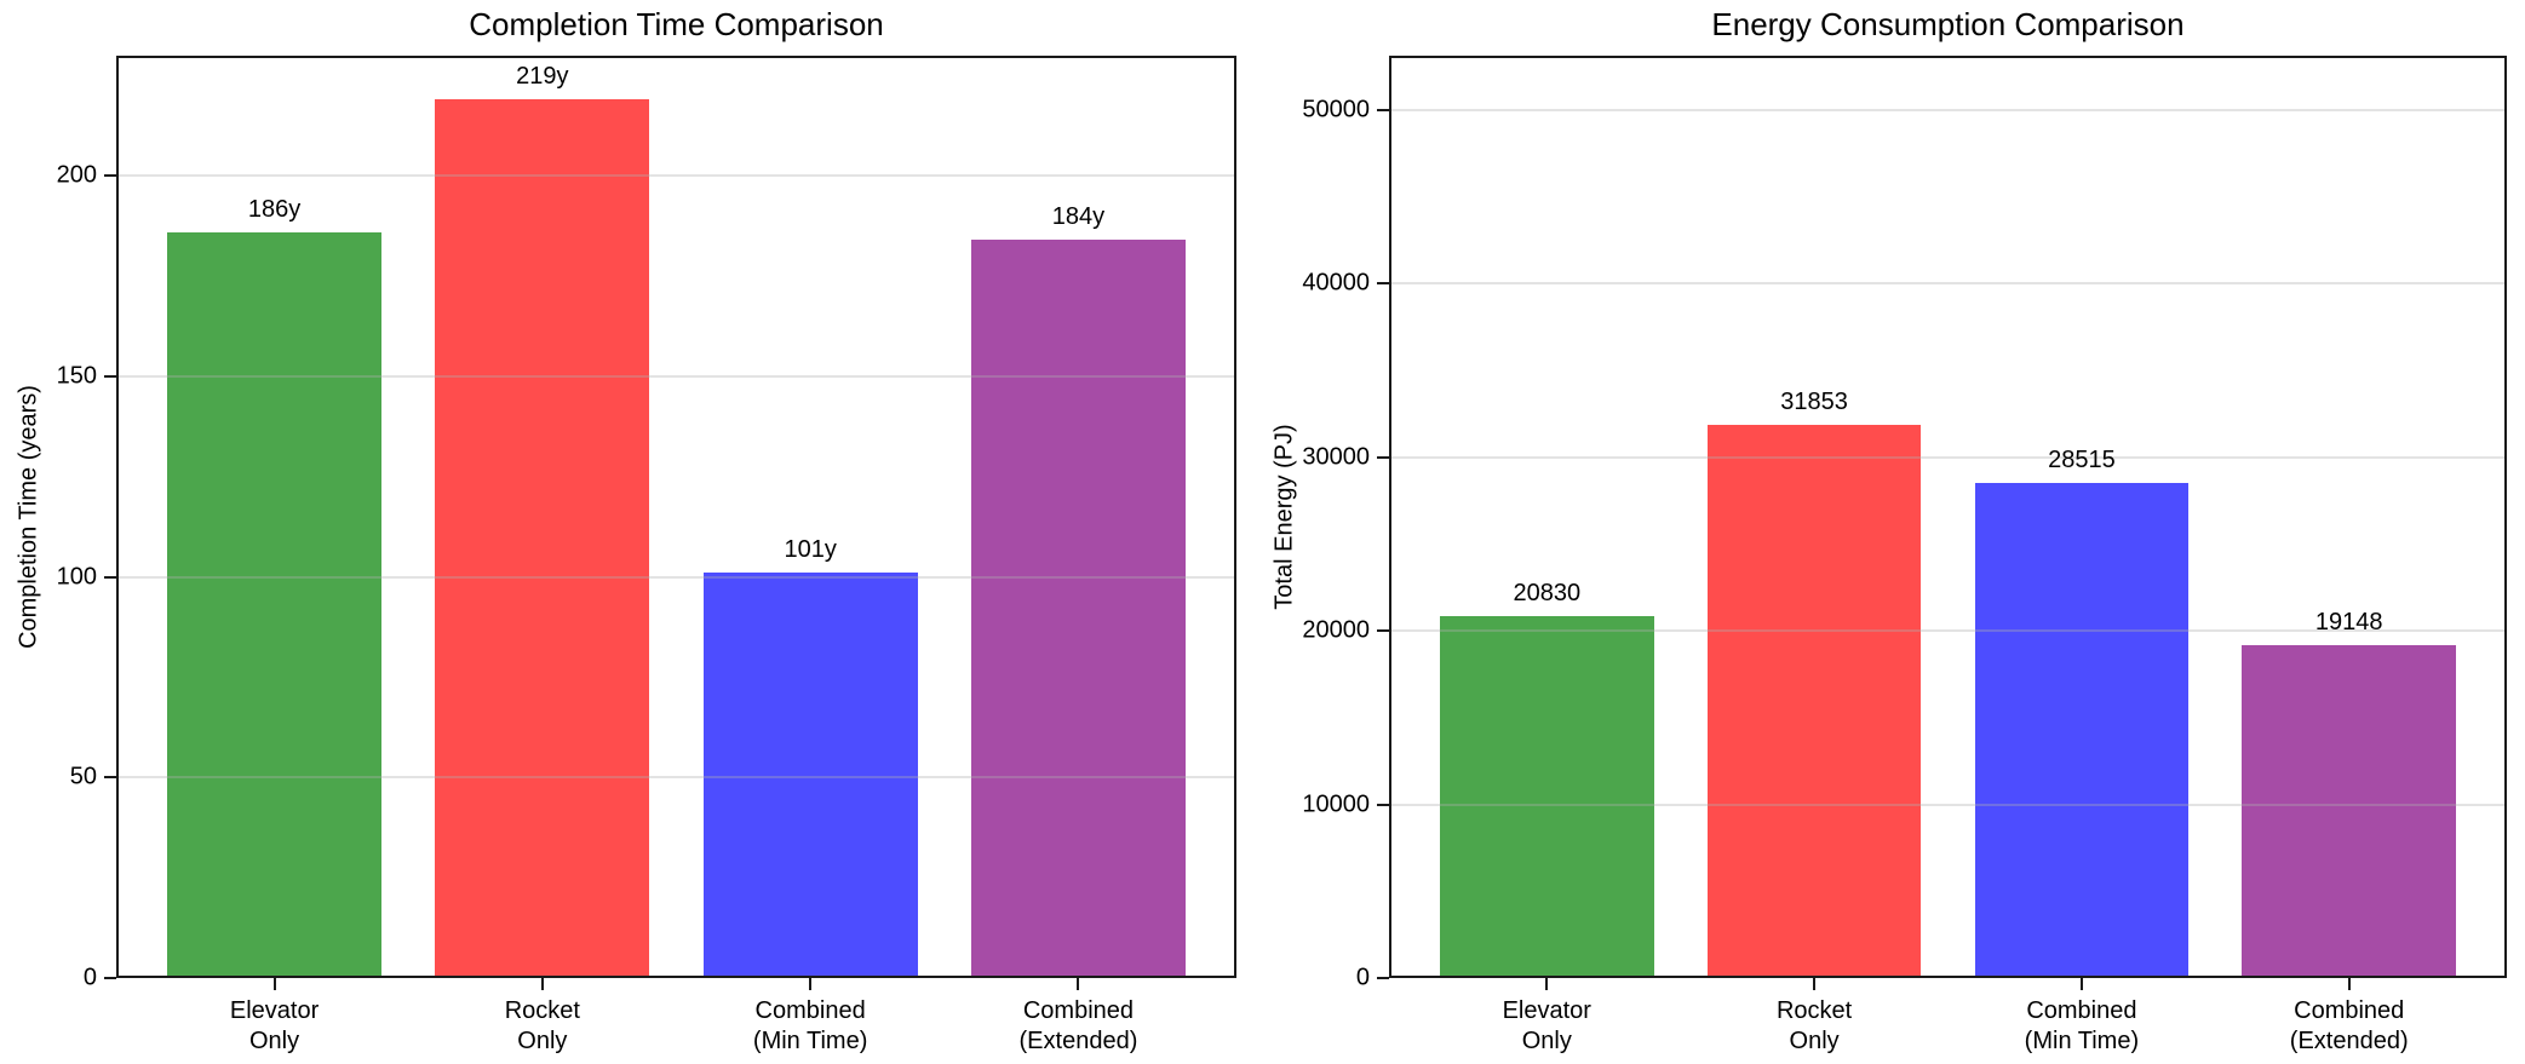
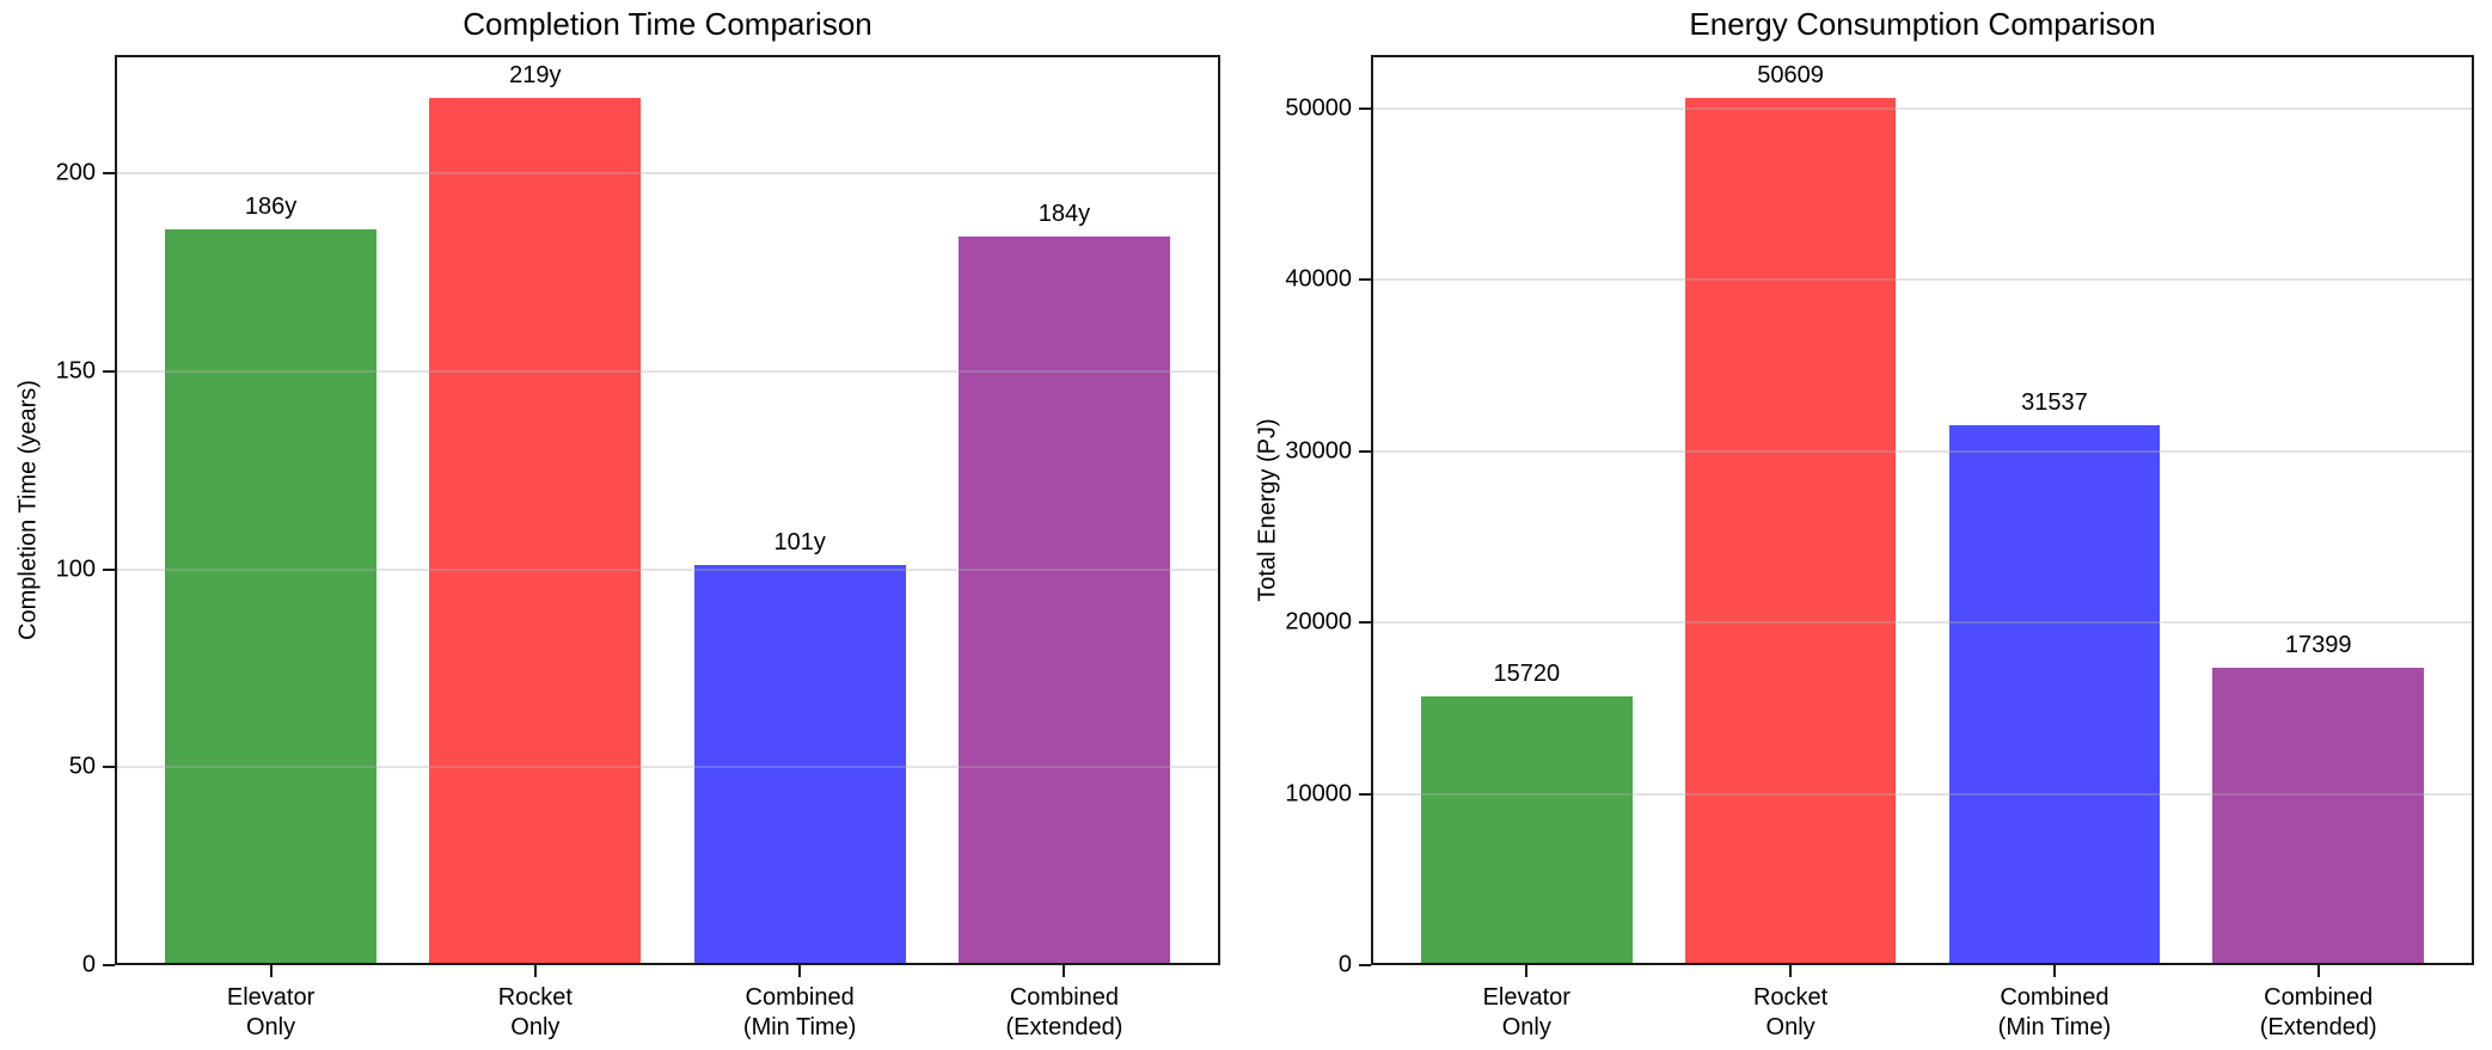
Energy Consumption Comparison/Elevator Only: 20830 -> 15720
Energy Consumption Comparison/Rocket Only: 31853 -> 50609
Energy Consumption Comparison/Combined (Min Time): 28515 -> 31537
Energy Consumption Comparison/Combined (Extended): 19148 -> 17399
